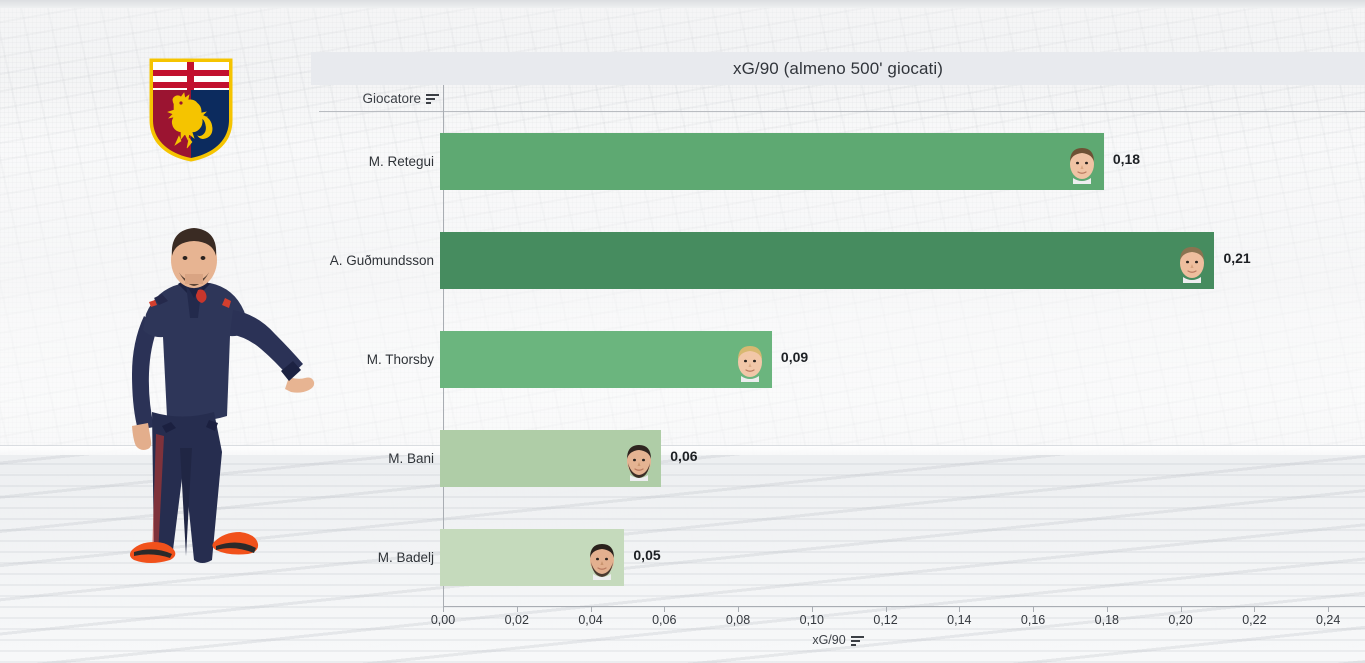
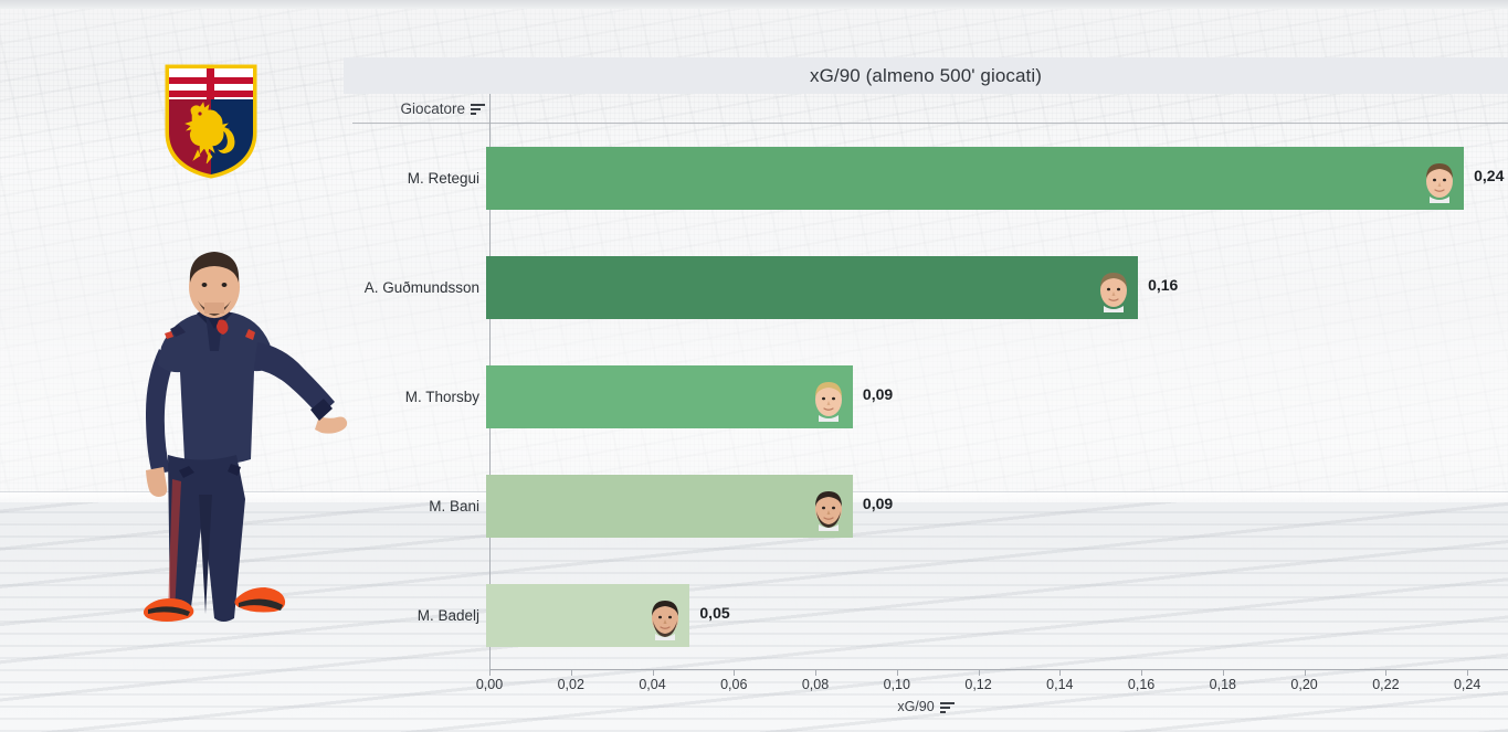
M. Retegui: 0,18 -> 0,24
A. Guðmundsson: 0,21 -> 0,16
M. Bani: 0,06 -> 0,09
